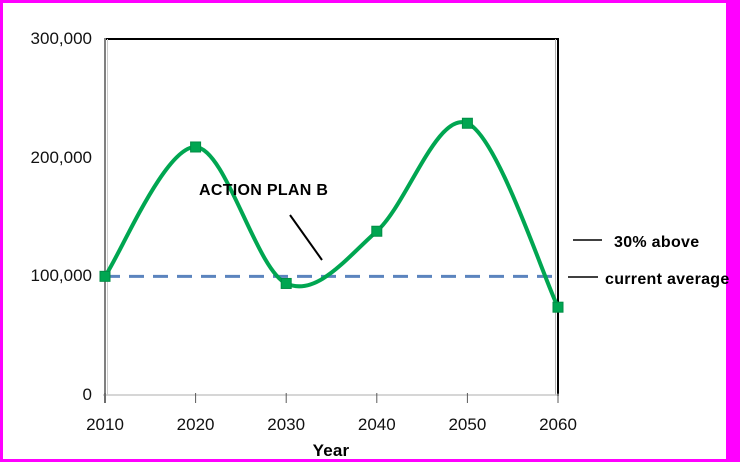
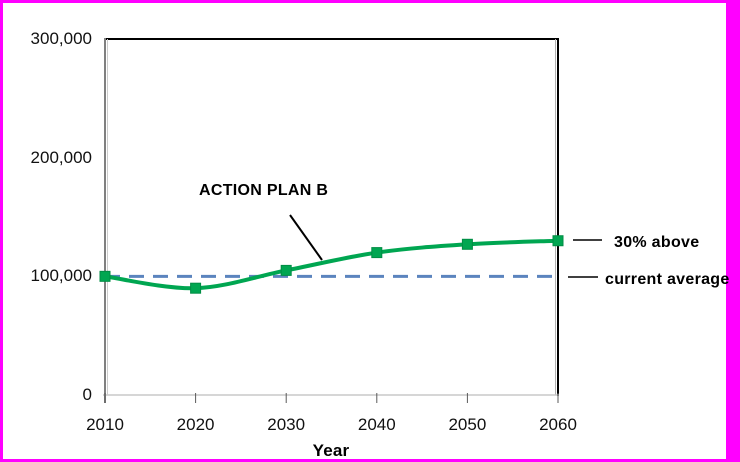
ACTION PLAN B/2020: 209000 -> 90000
ACTION PLAN B/2030: 94000 -> 105000
ACTION PLAN B/2040: 138000 -> 120000
ACTION PLAN B/2050: 229000 -> 127000
ACTION PLAN B/2060: 74000 -> 130000
